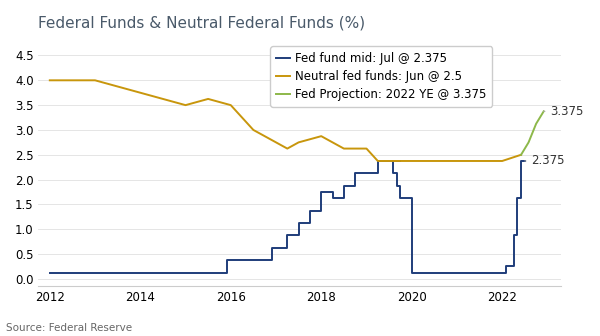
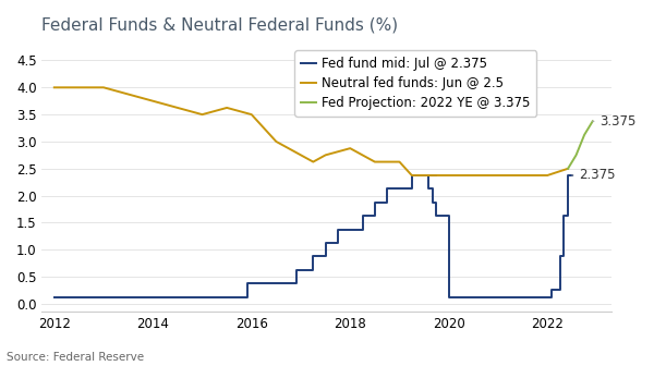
Fed fund mid: Jul @ 2.375/2018: 1.75 -> 1.38
